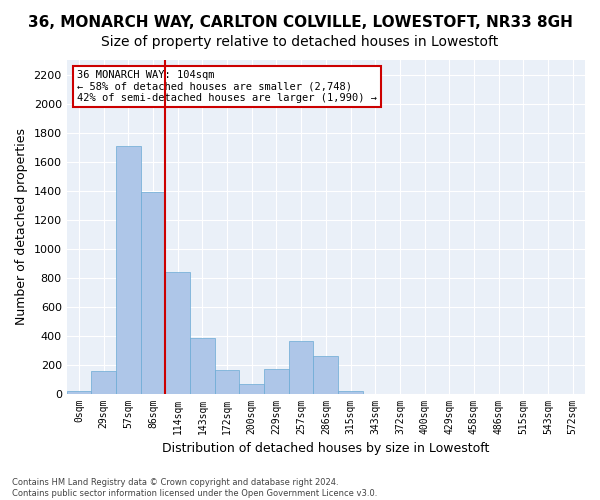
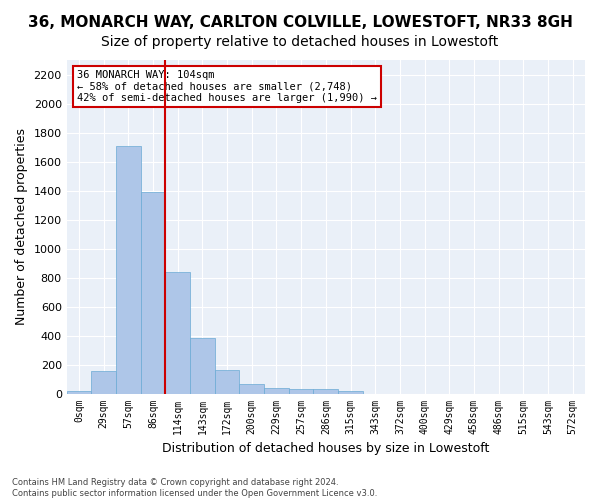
229sqm: 170 -> 40
257sqm: 360 -> 30
286sqm: 260 -> 30
